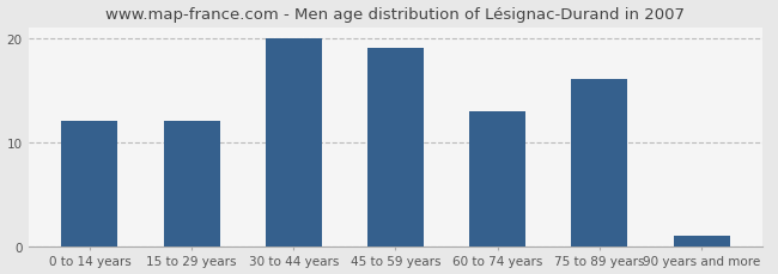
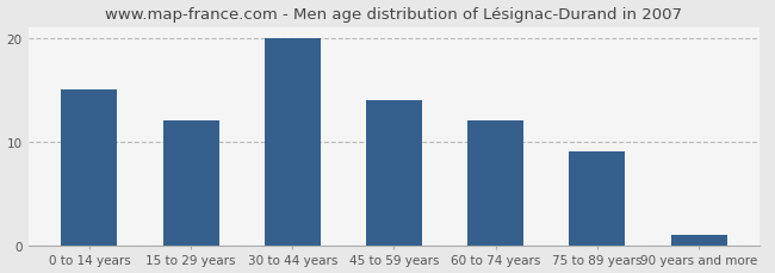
0 to 14 years: 12 -> 15
45 to 59 years: 19 -> 14
60 to 74 years: 13 -> 12
75 to 89 years: 16 -> 9
